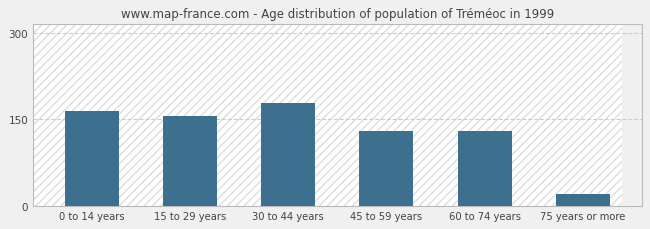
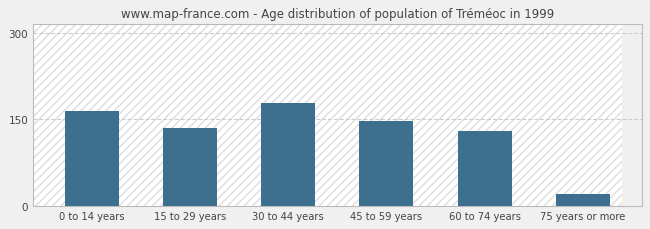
15 to 29 years: 156 -> 135
45 to 59 years: 130 -> 148
